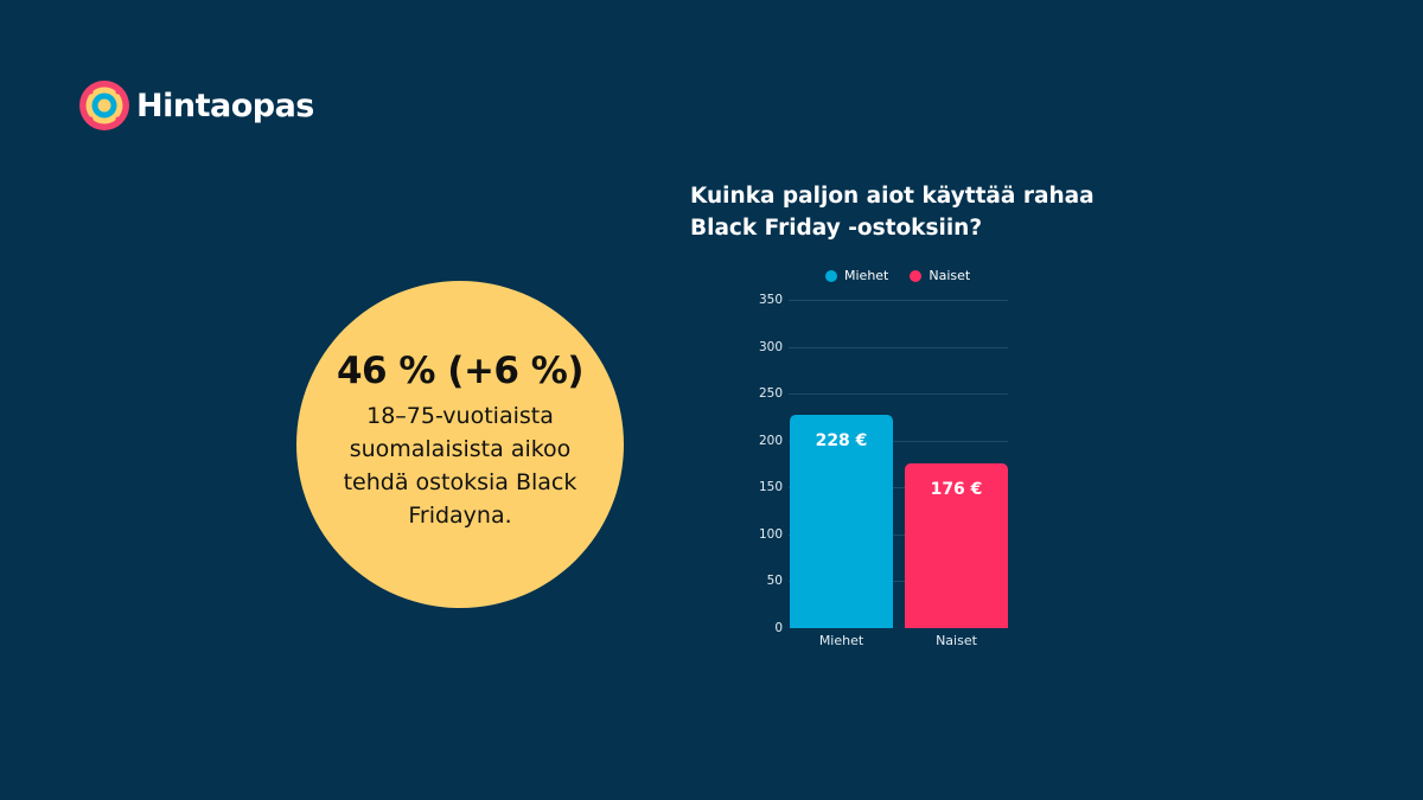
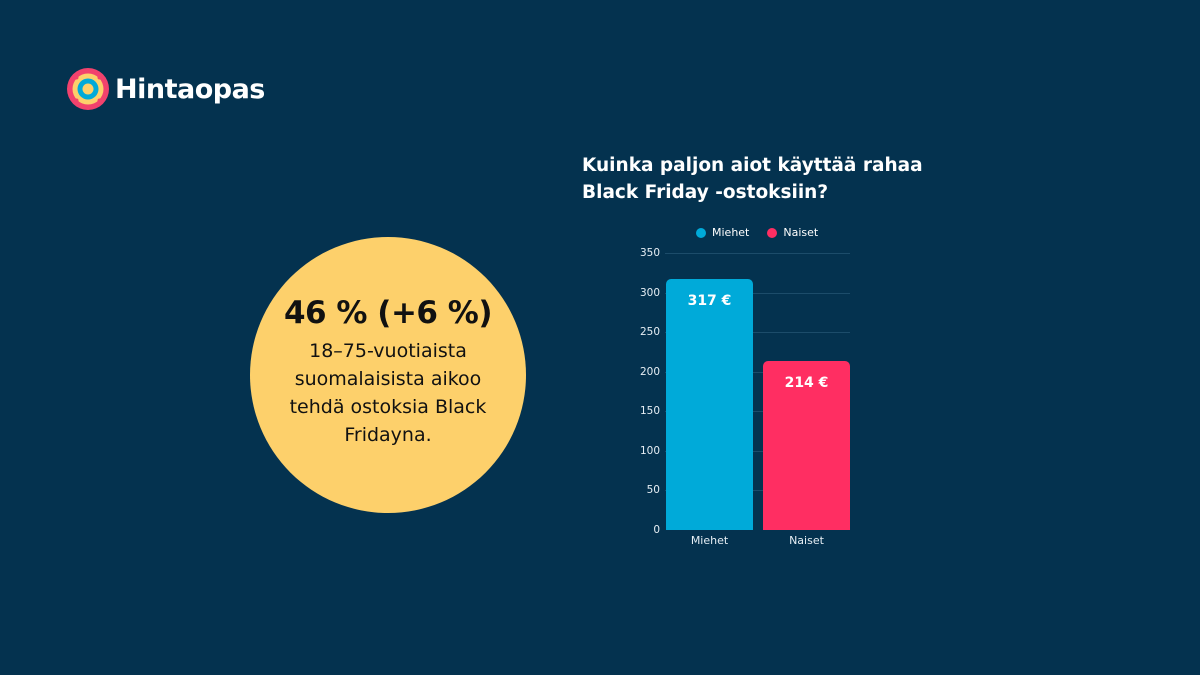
Miehet: 228 -> 317
Naiset: 176 -> 214
